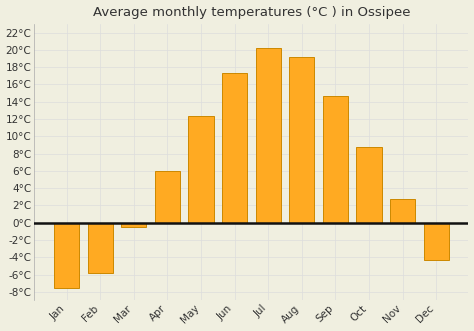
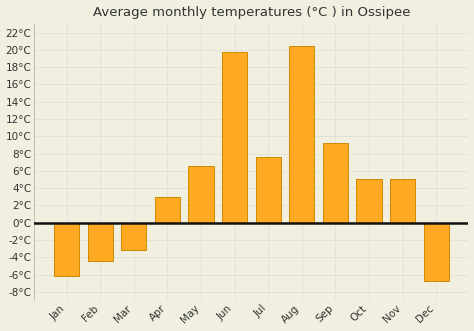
Jan: -7.5°C -> -6.2°C
Feb: -5.8°C -> -4.4°C
Mar: -0.5°C -> -3.2°C
Apr: 6.0°C -> 3.0°C
May: 12.3°C -> 6.6°C
Jun: 17.3°C -> 19.8°C
Jul: 20.2°C -> 7.6°C
Aug: 19.2°C -> 20.4°C
Sep: 14.7°C -> 9.2°C
Oct: 8.7°C -> 5.0°C
Nov: 2.7°C -> 5.0°C
Dec: -4.3°C -> -6.8°C
